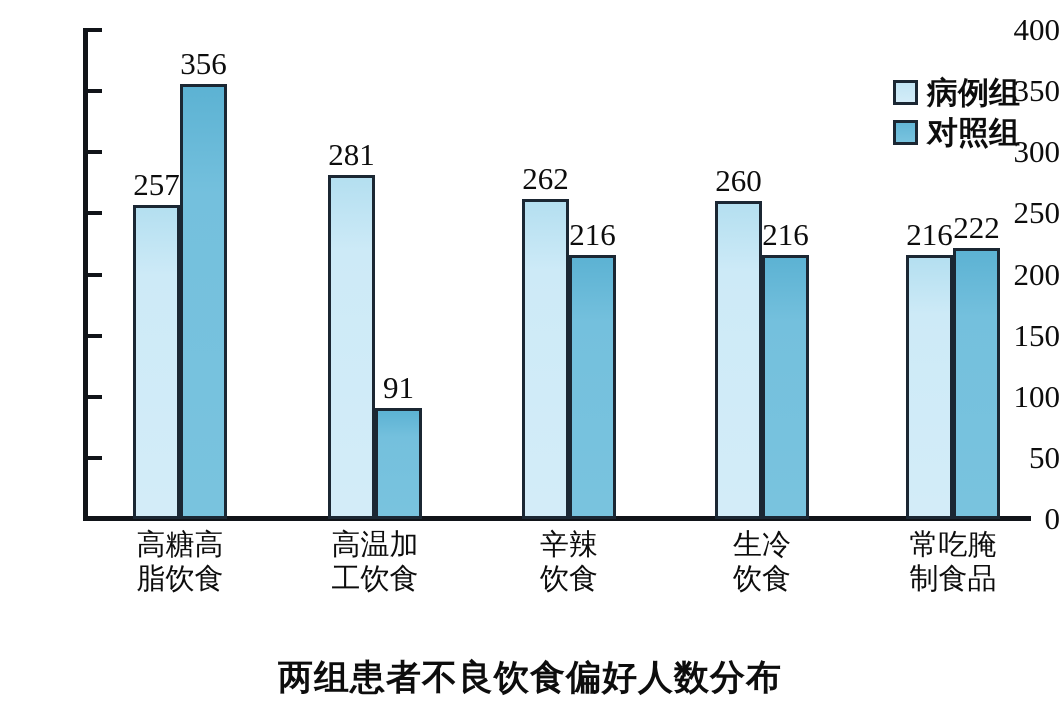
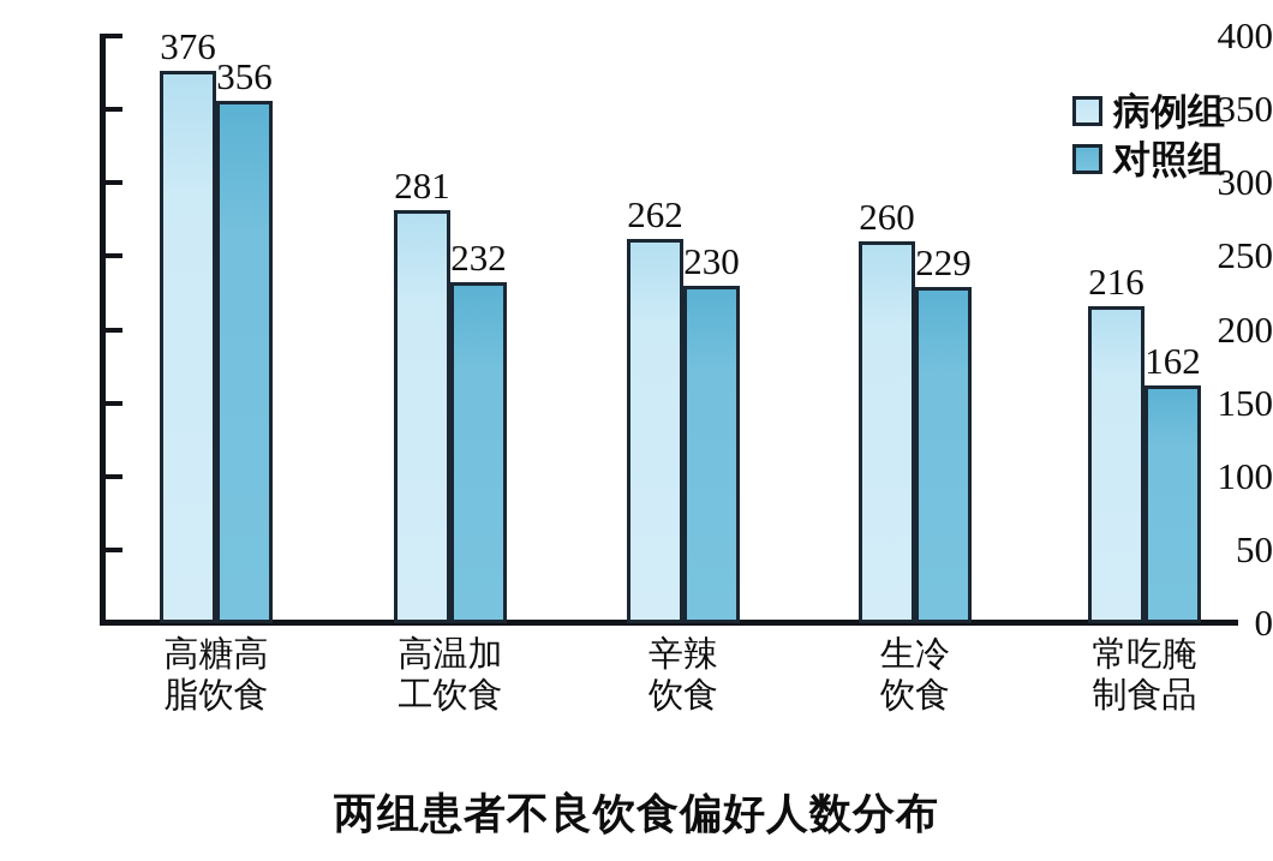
病例组/高糖高脂饮食: 257 -> 376
对照组/高温加工饮食: 91 -> 232
对照组/辛辣饮食: 216 -> 230
对照组/生冷饮食: 216 -> 229
对照组/常吃腌制食品: 222 -> 162
